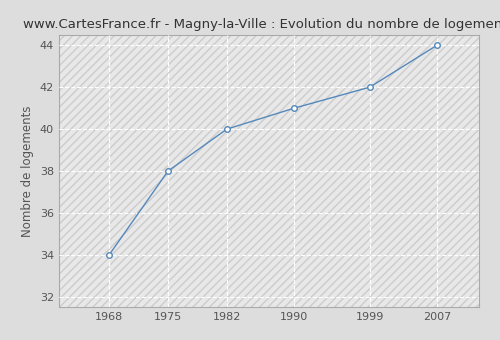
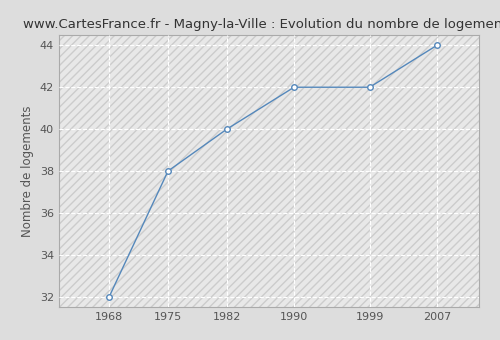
1968: 34 -> 32
1990: 41 -> 42
